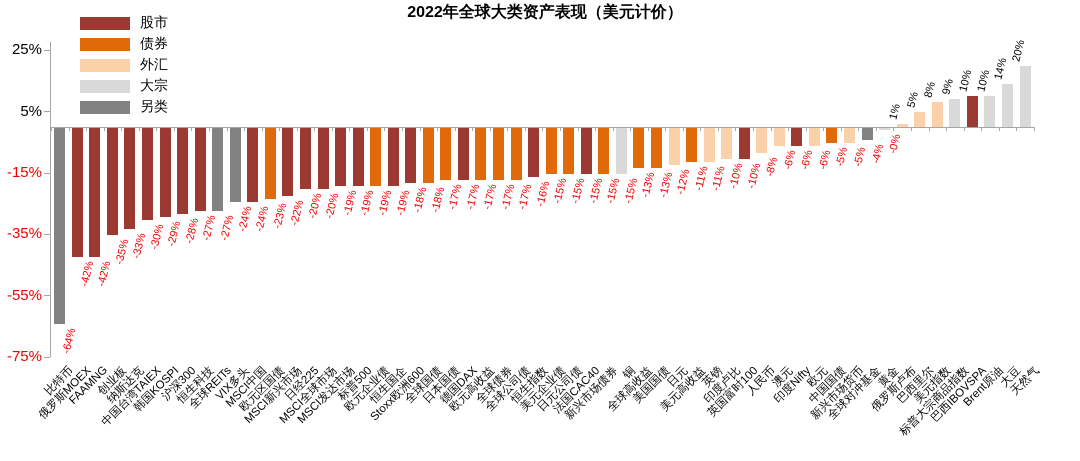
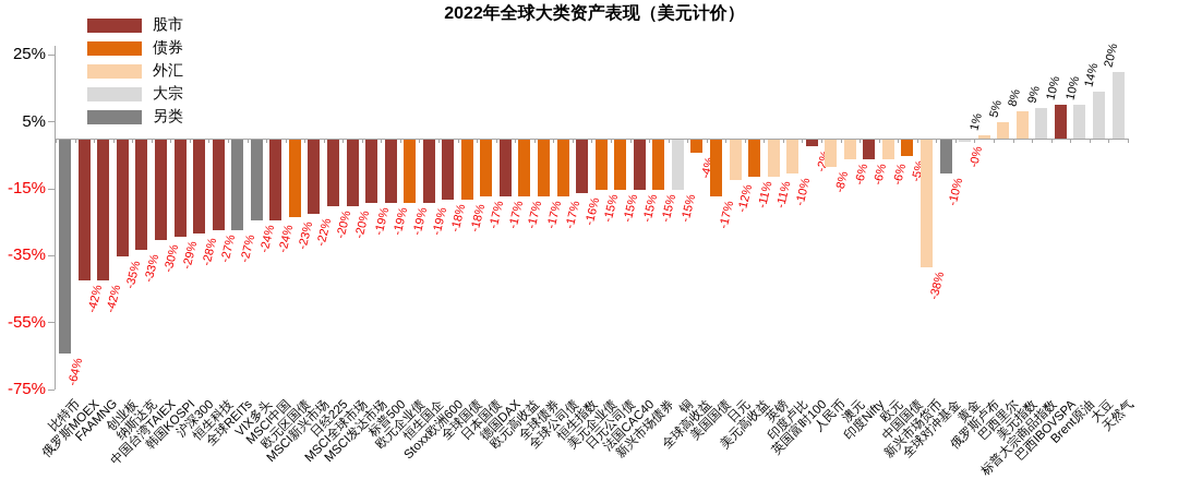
全球高收益: -13% -> -4%
美国国债: -13% -> -17%
英国富时100: -10% -> -2%
新兴市场货币: -5% -> -38%
全球对冲基金: -4% -> -10%
